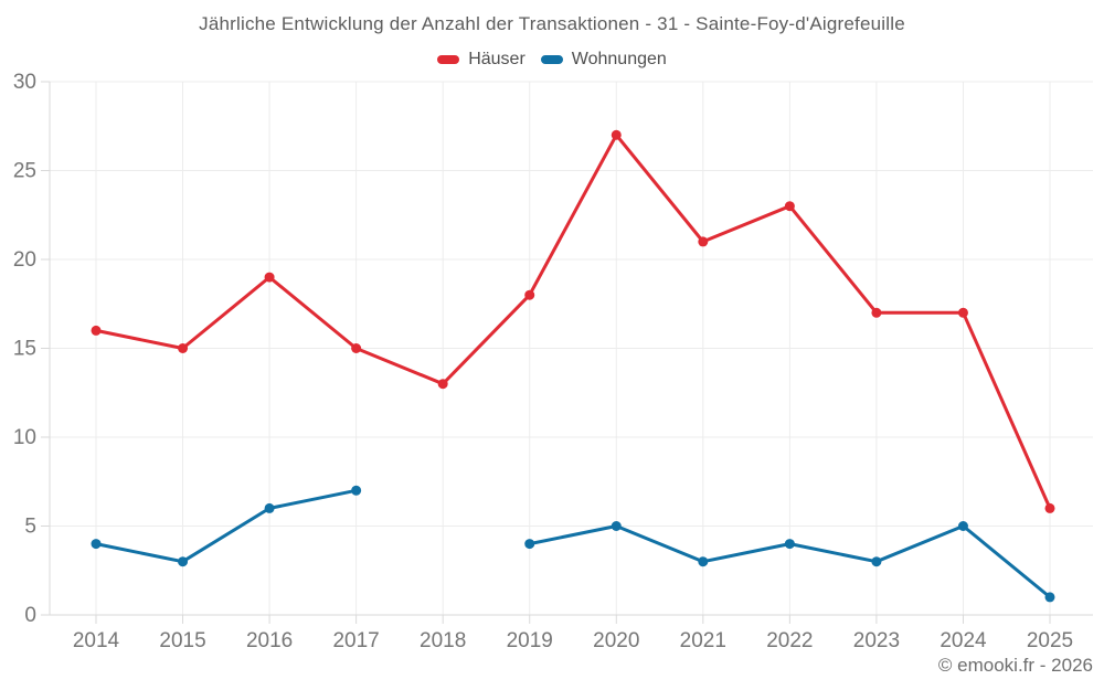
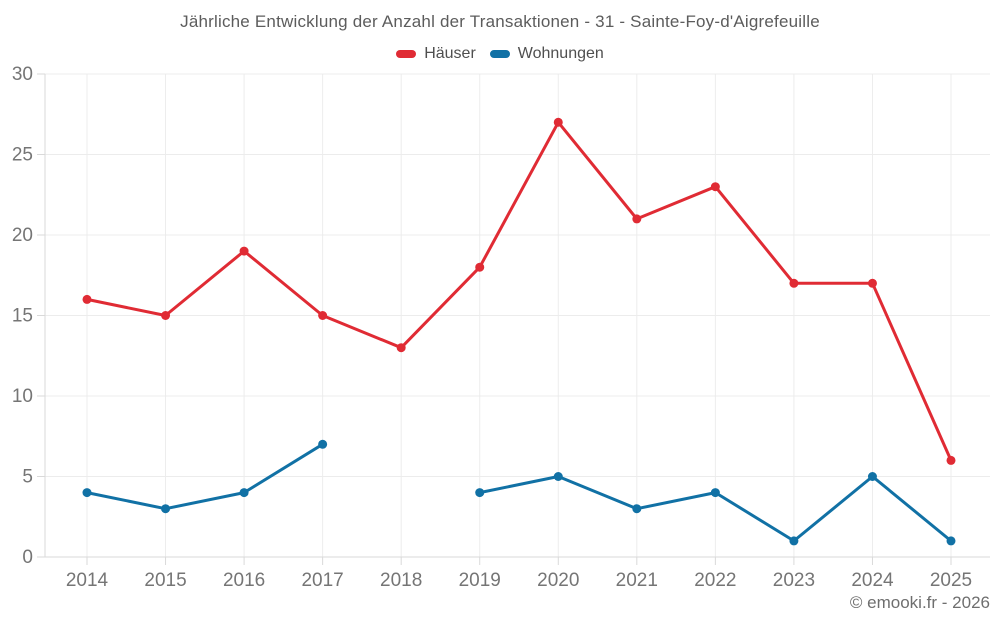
Wohnungen/2016: 6 -> 4
Wohnungen/2023: 3 -> 1
